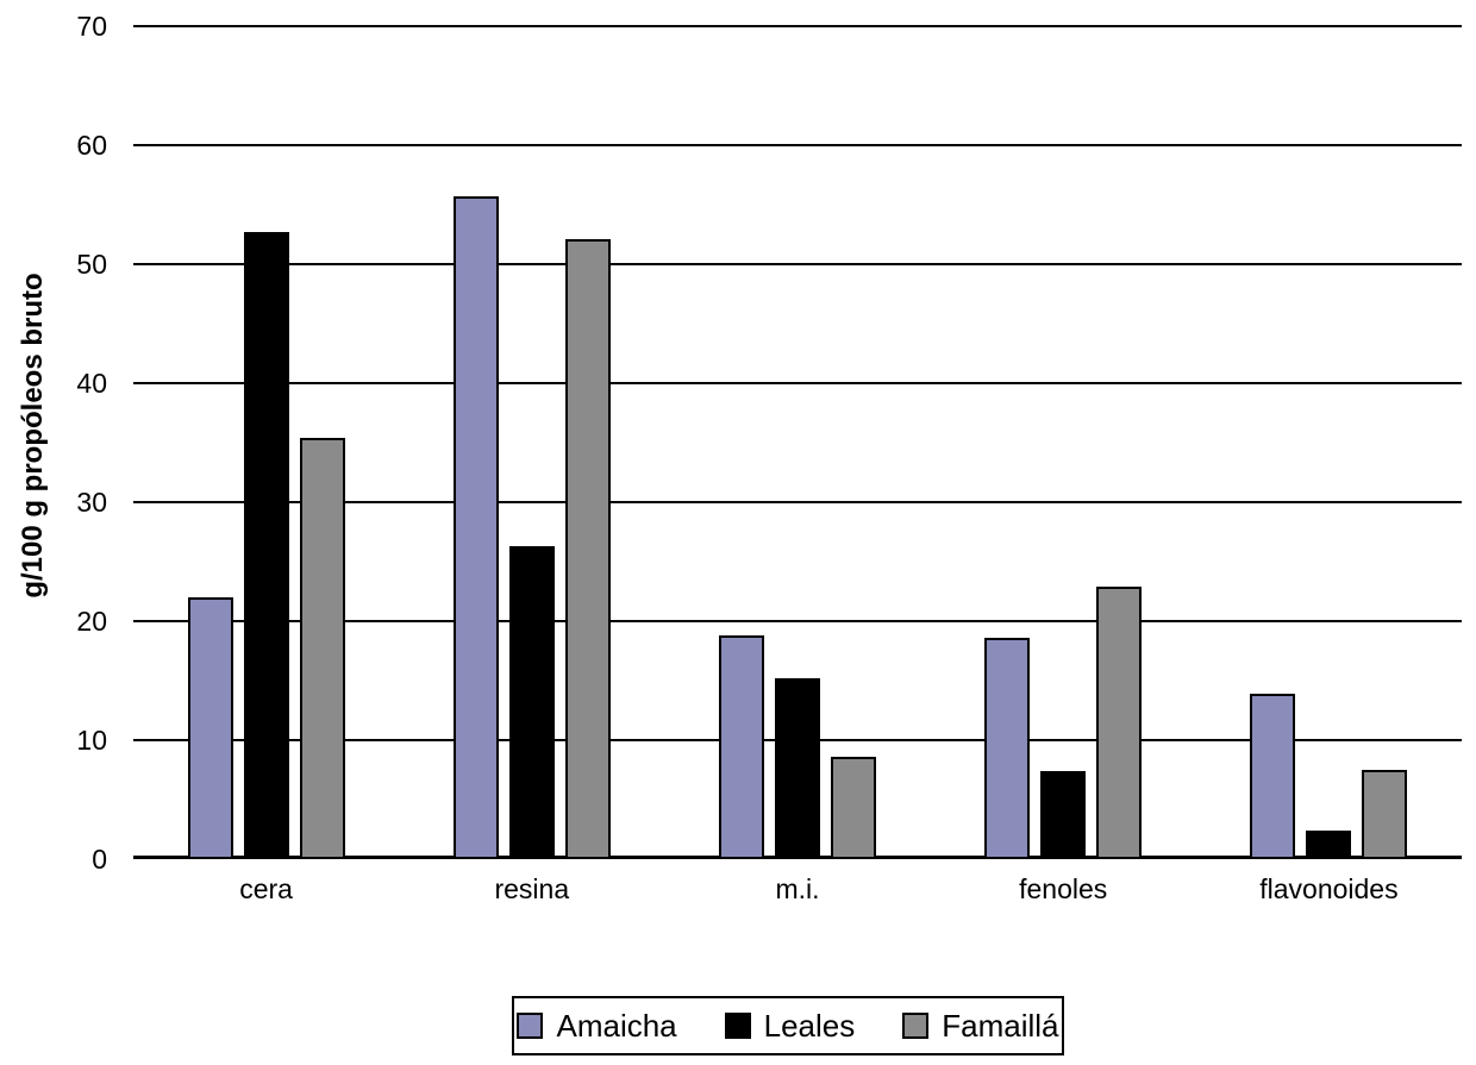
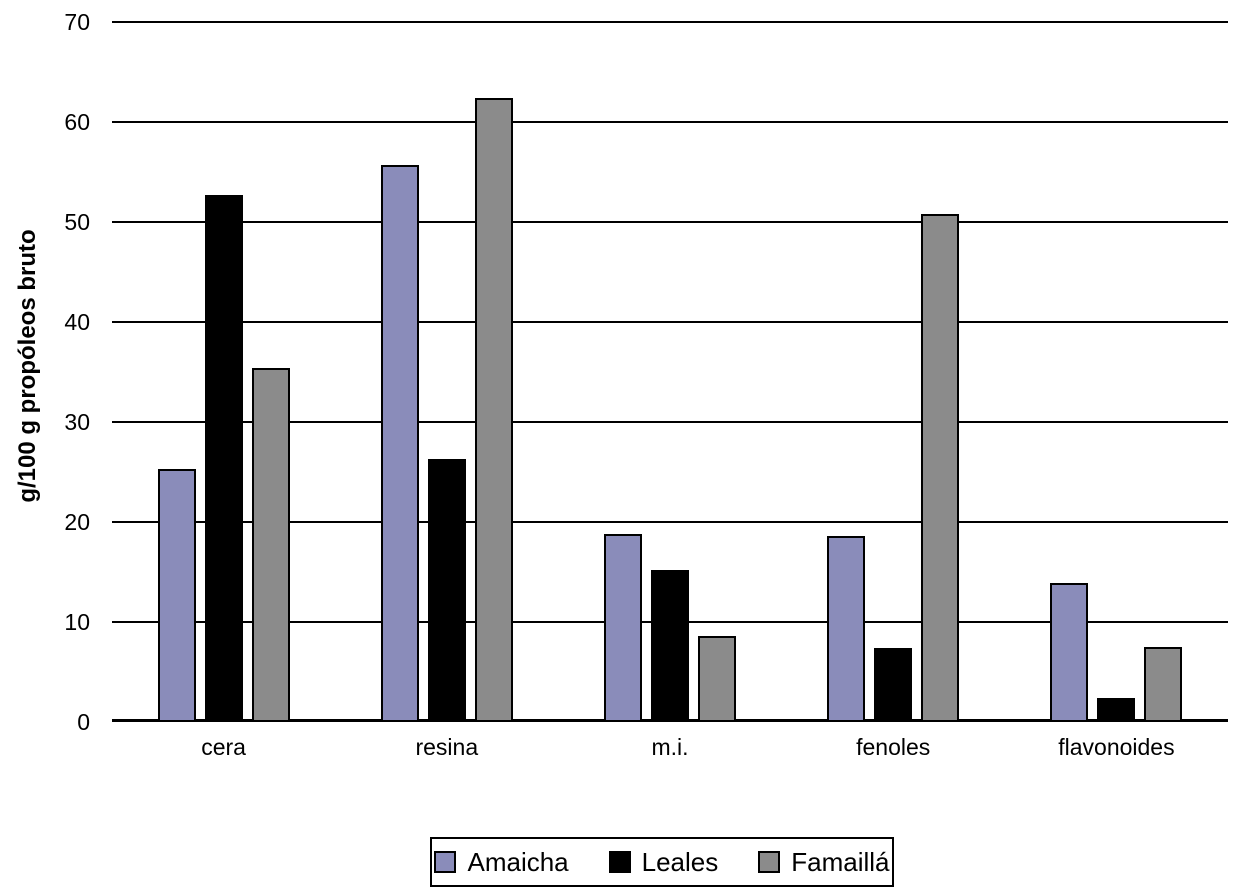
Amaicha/cera: 22.0 -> 25.3
Famaillá/resina: 52.1 -> 62.4
Famaillá/fenoles: 22.9 -> 50.8
